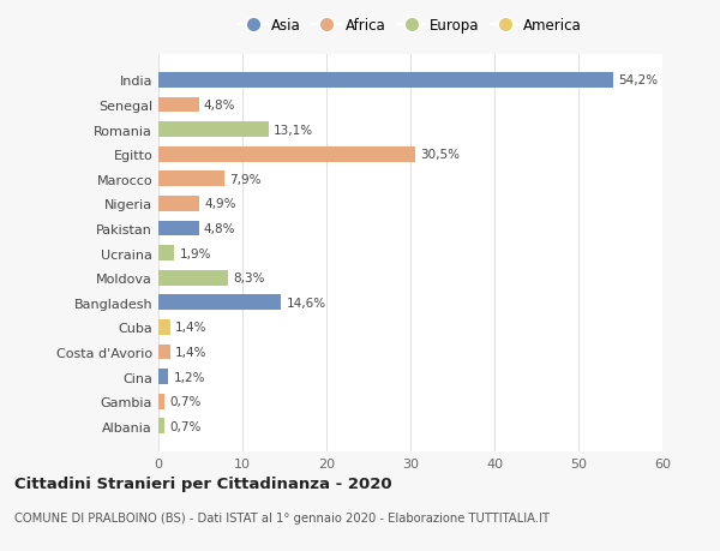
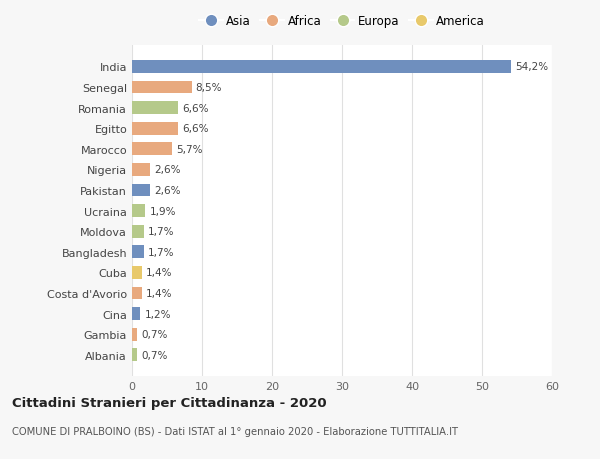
Senegal: 4,8% -> 8,5%
Romania: 13,1% -> 6,6%
Egitto: 30,5% -> 6,6%
Marocco: 7,9% -> 5,7%
Nigeria: 4,9% -> 2,6%
Pakistan: 4,8% -> 2,6%
Moldova: 8,3% -> 1,7%
Bangladesh: 14,6% -> 1,7%
